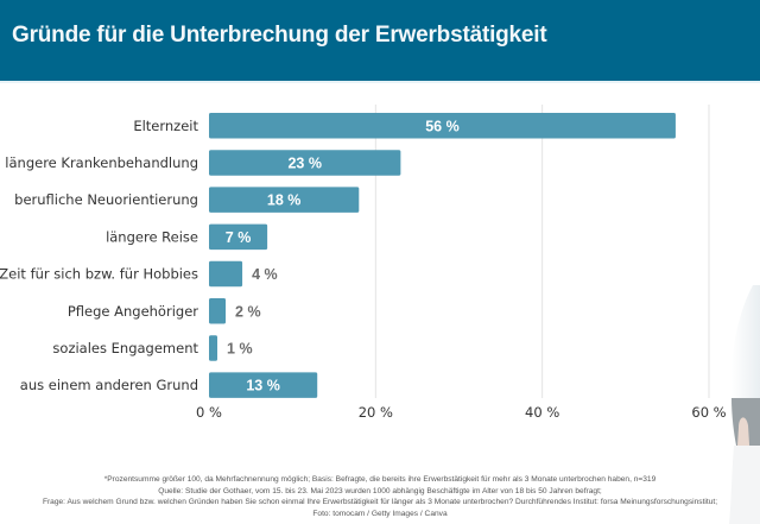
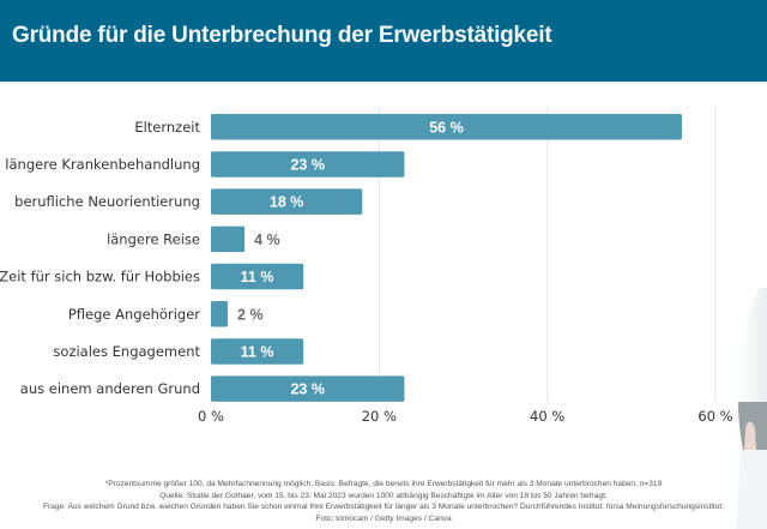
längere Reise: 7 -> 4
Zeit für sich bzw. für Hobbies: 4 -> 11
soziales Engagement: 1 -> 11
aus einem anderen Grund: 13 -> 23
